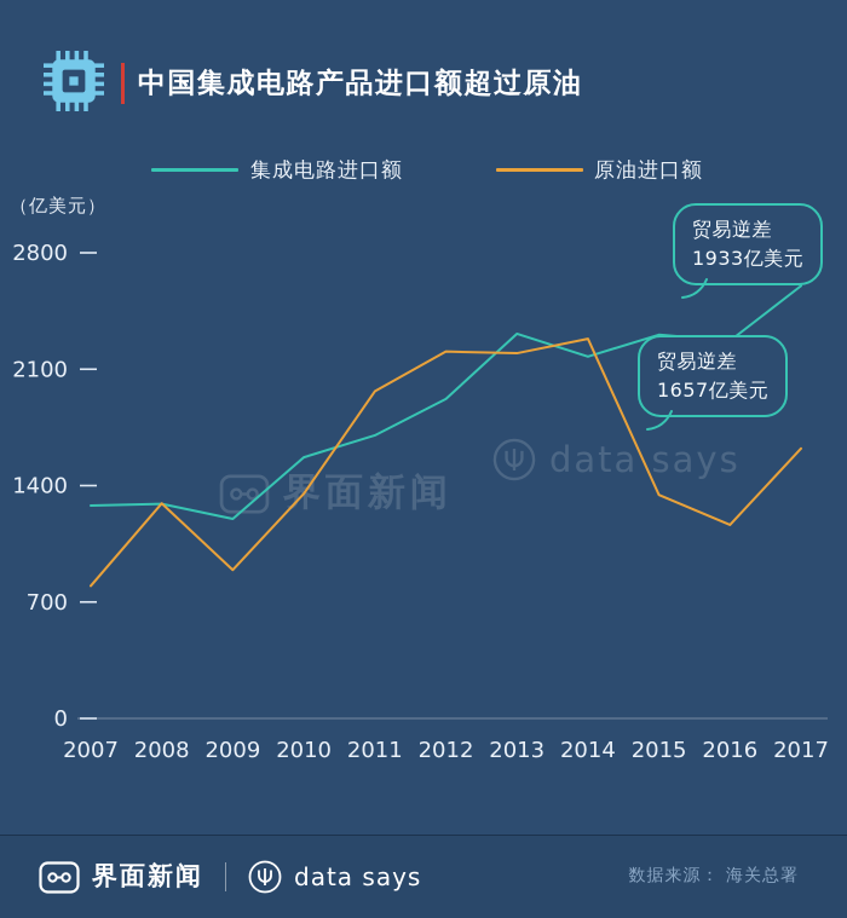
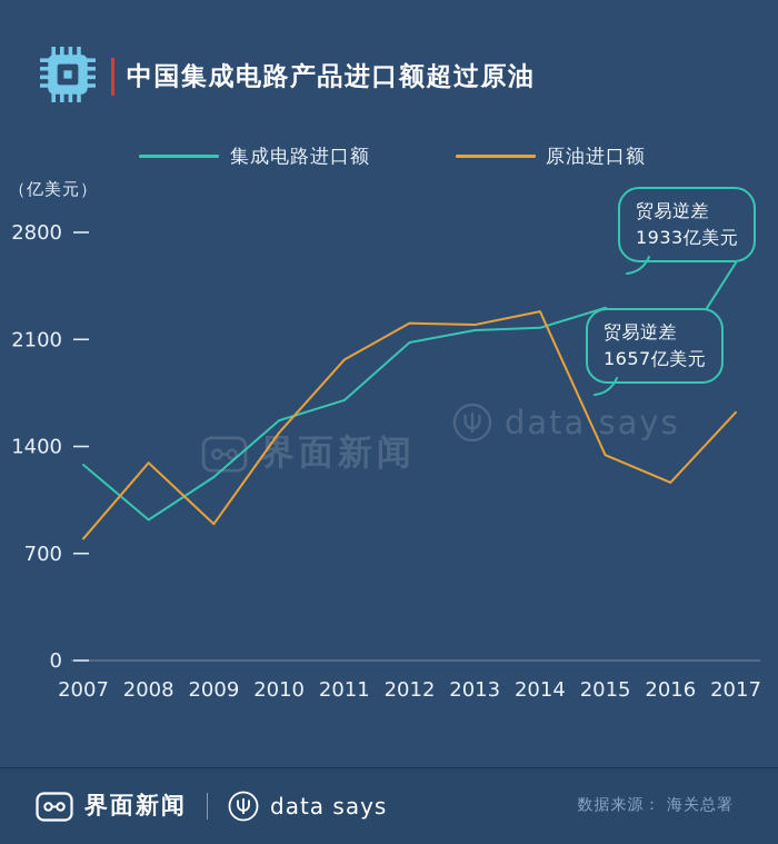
集成电路进口额/2008: 1290 -> 920
原油进口额/2010: 1350 -> 1490
集成电路进口额/2012: 1920 -> 2080
集成电路进口额/2013: 2310 -> 2160
集成电路进口额/2016: 2270 -> 1930
